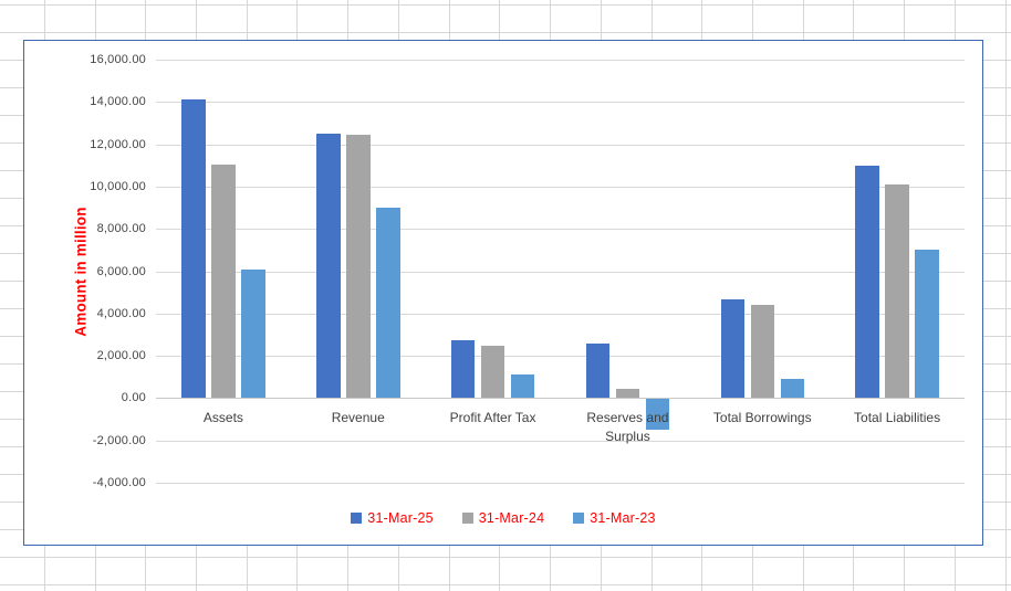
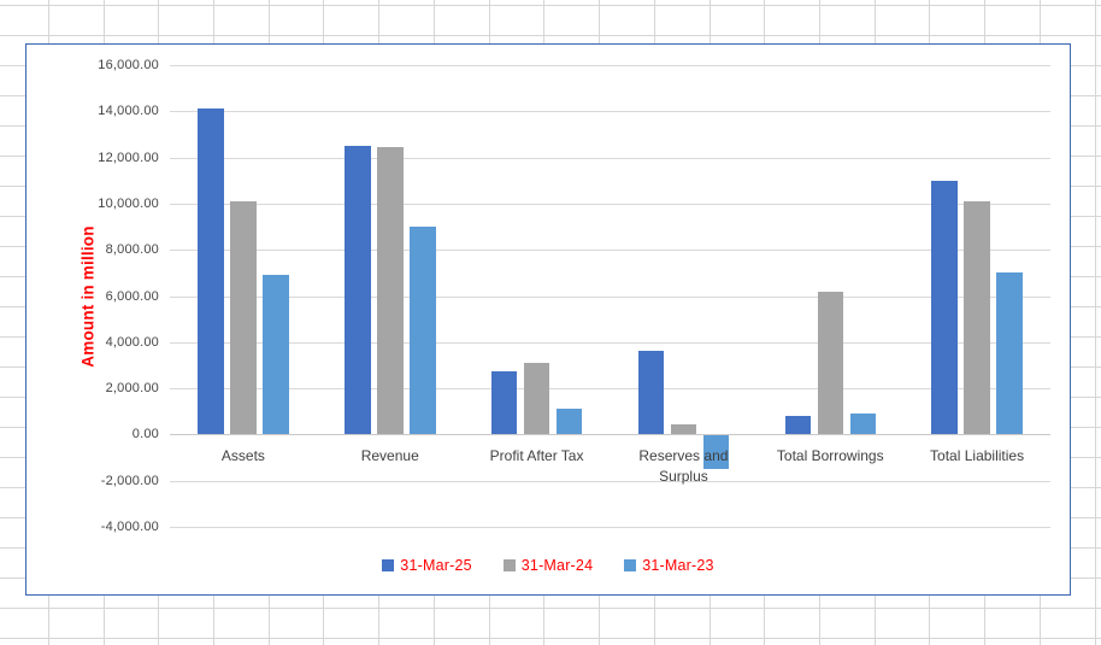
31-Mar-24/Assets: 11000 -> 10100
31-Mar-23/Assets: 6100 -> 6900
31-Mar-24/Profit After Tax: 2400 -> 3100
31-Mar-25/Reserves and Surplus: 2600 -> 3600
31-Mar-25/Total Borrowings: 4600 -> 800
31-Mar-24/Total Borrowings: 4400 -> 6200
